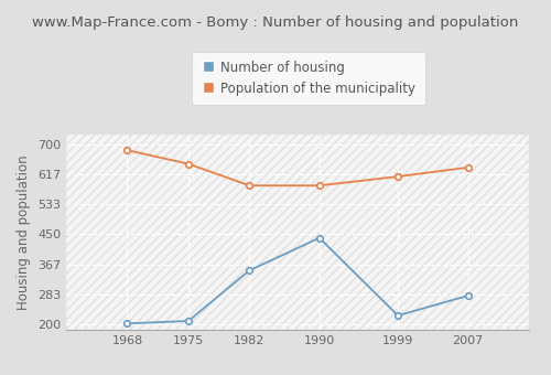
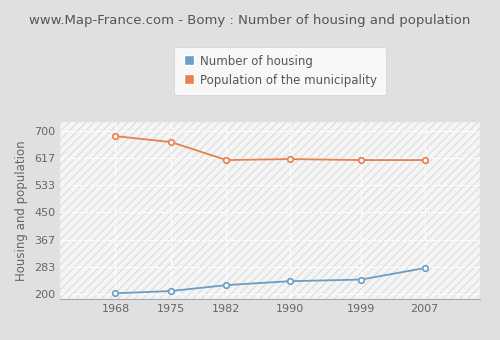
Population of the municipality/1975: 645 -> 665
Number of housing/1982: 350 -> 228
Population of the municipality/1982: 585 -> 610
Number of housing/1990: 440 -> 240
Population of the municipality/1990: 585 -> 613
Number of housing/1999: 225 -> 245
Population of the municipality/2007: 635 -> 610
